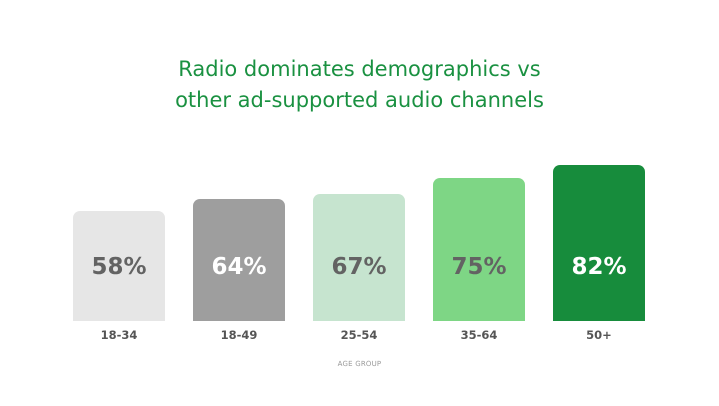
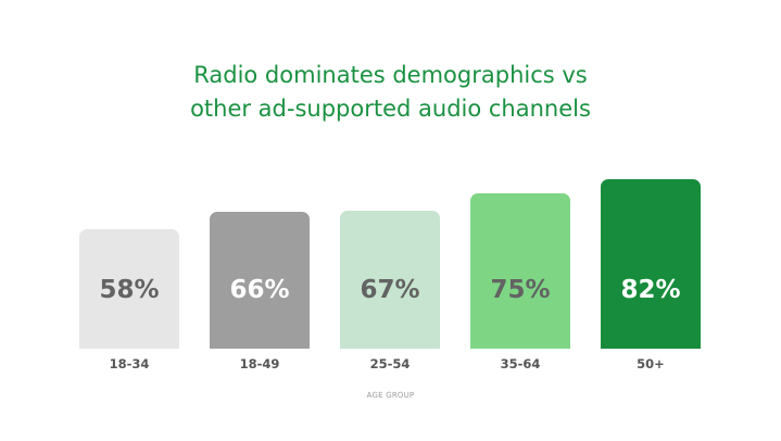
18-49: 64% -> 66%
